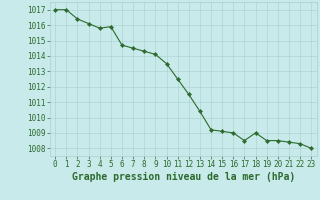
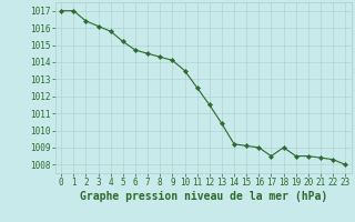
5: 1015.9 -> 1015.2
